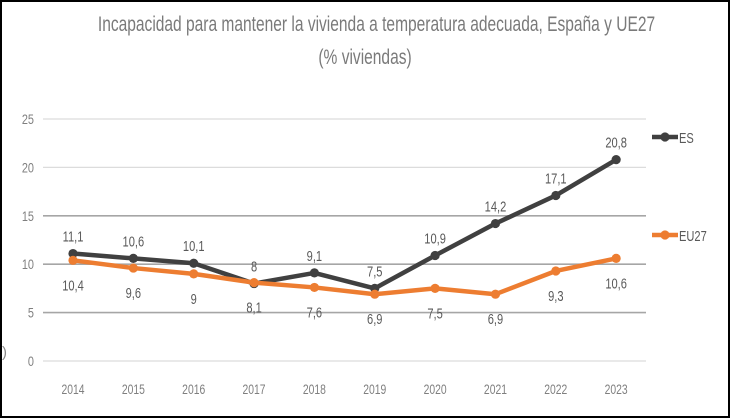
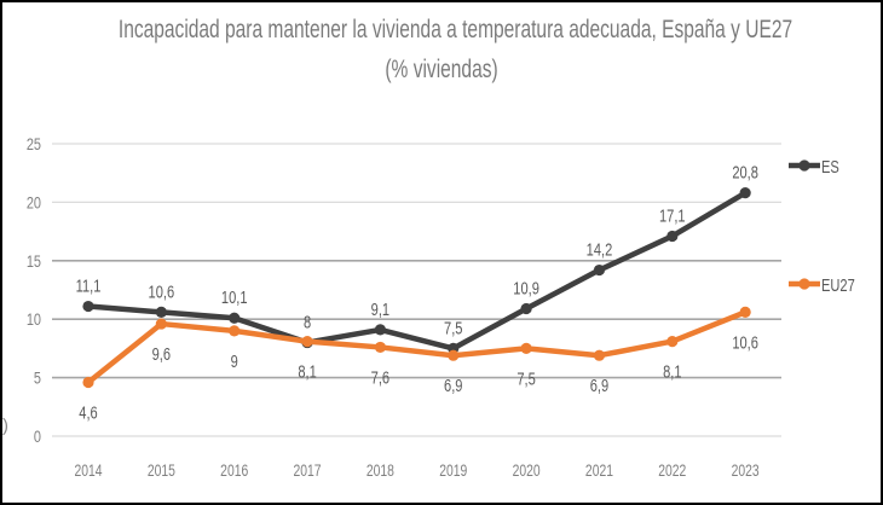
EU27/2014: 10,4 -> 4,6
EU27/2022: 9,3 -> 8,1
